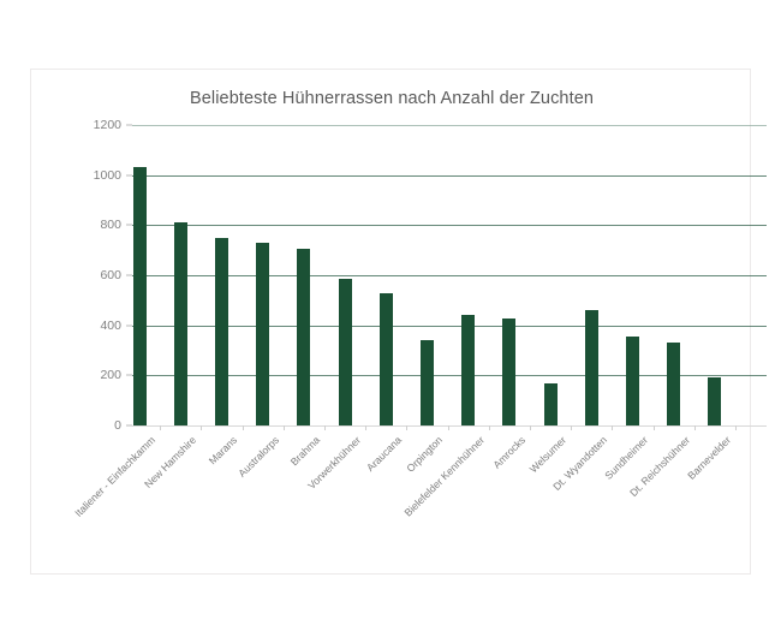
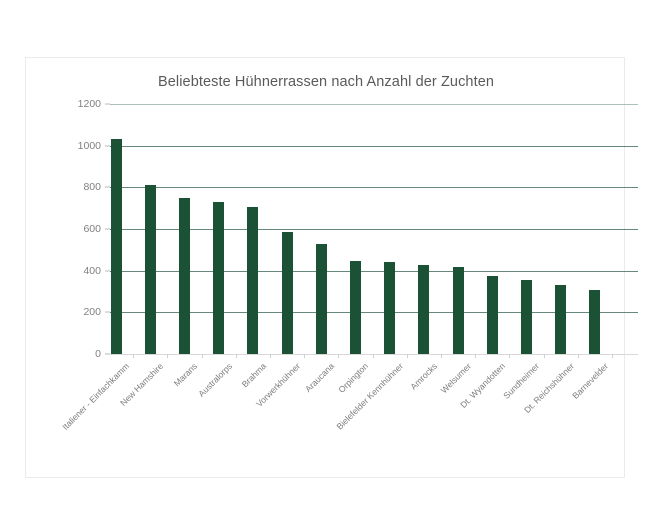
Orpington: 340 -> 440
Welsumer: 170 -> 420
Dt. Wyandotten: 460 -> 380
Barnevelder: 190 -> 300
